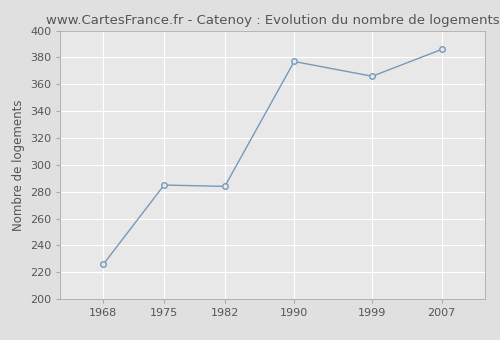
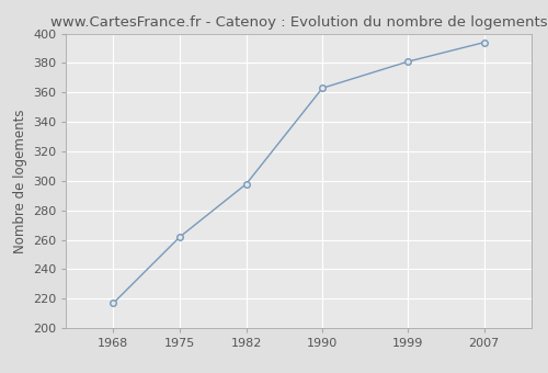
1968: 226 -> 217
1975: 285 -> 262
1982: 284 -> 298
1990: 377 -> 363
1999: 366 -> 381
2007: 386 -> 394
